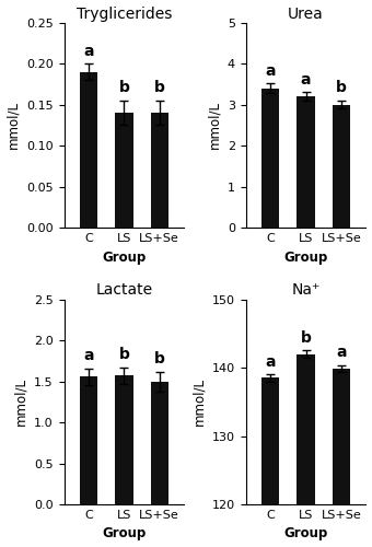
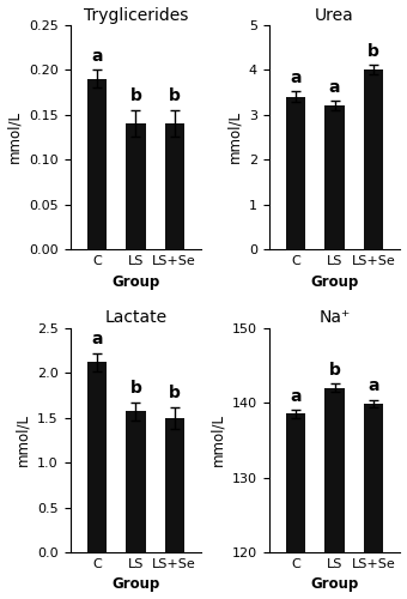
Urea/LS+Se: 3.0 -> 4.0
Lactate/C: 1.56 -> 2.12
